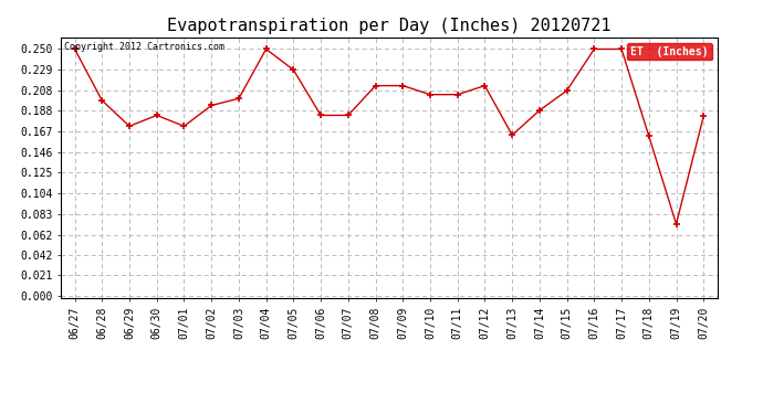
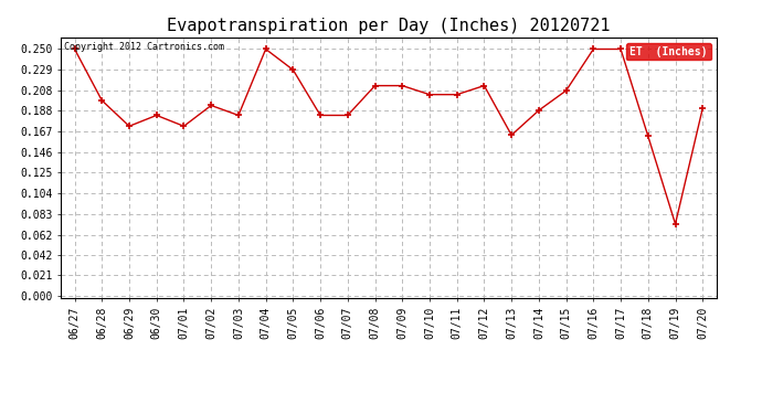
07/03: 0.200 -> 0.183
07/20: 0.182 -> 0.190
